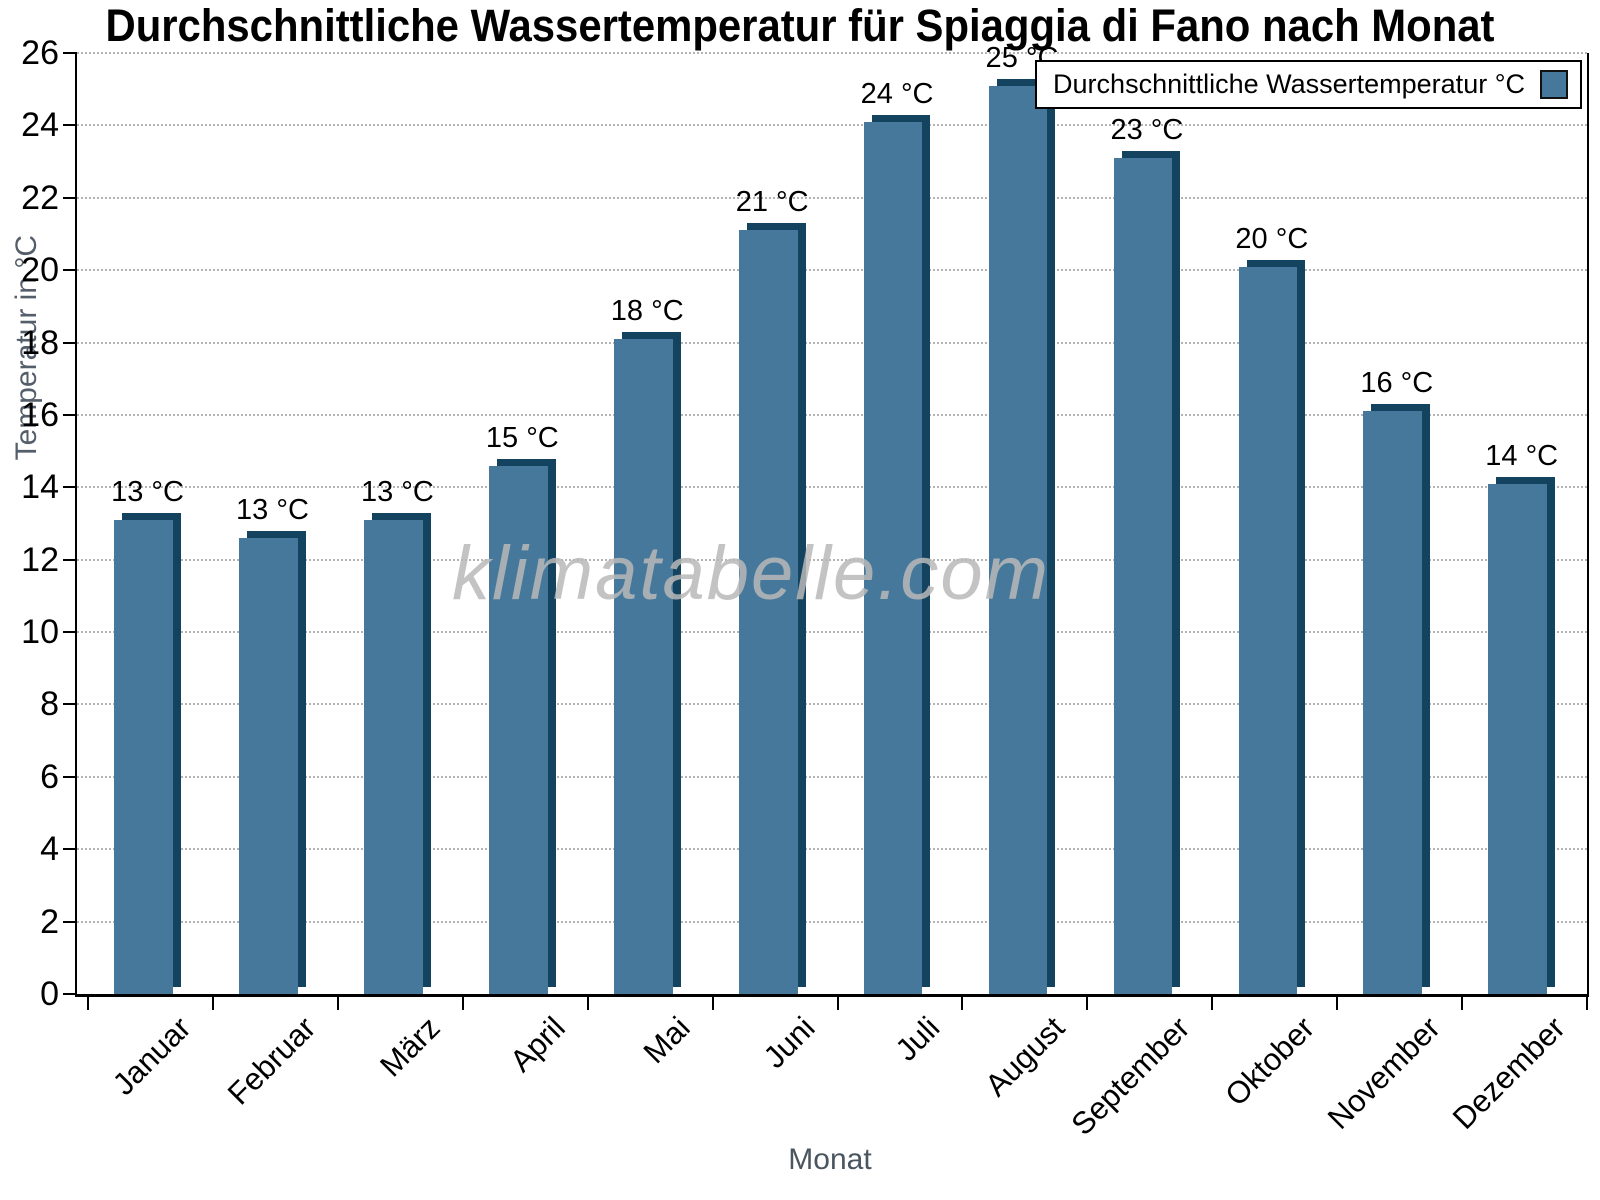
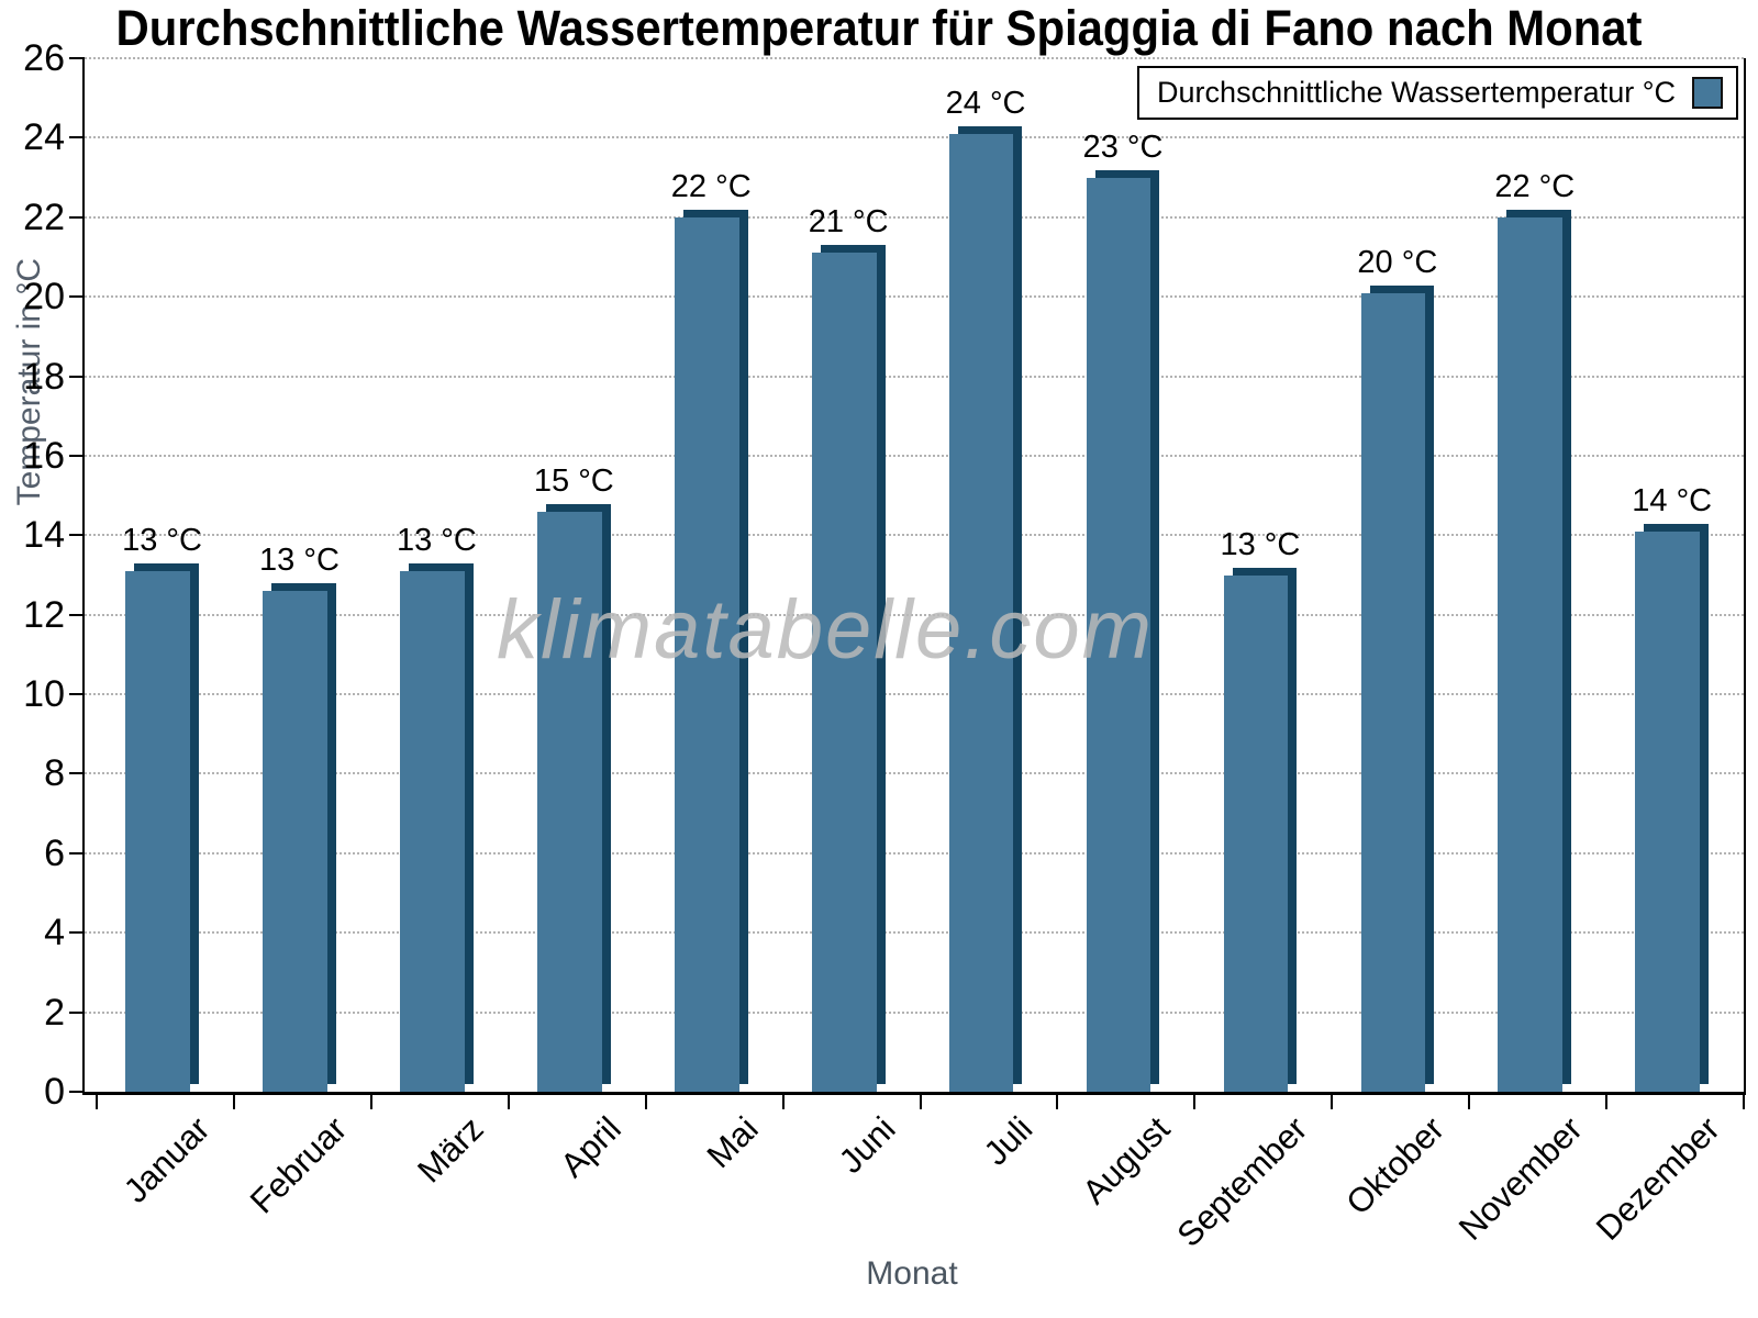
Mai: 18 -> 22
August: 25 -> 23
September: 23 -> 13
November: 16 -> 22
